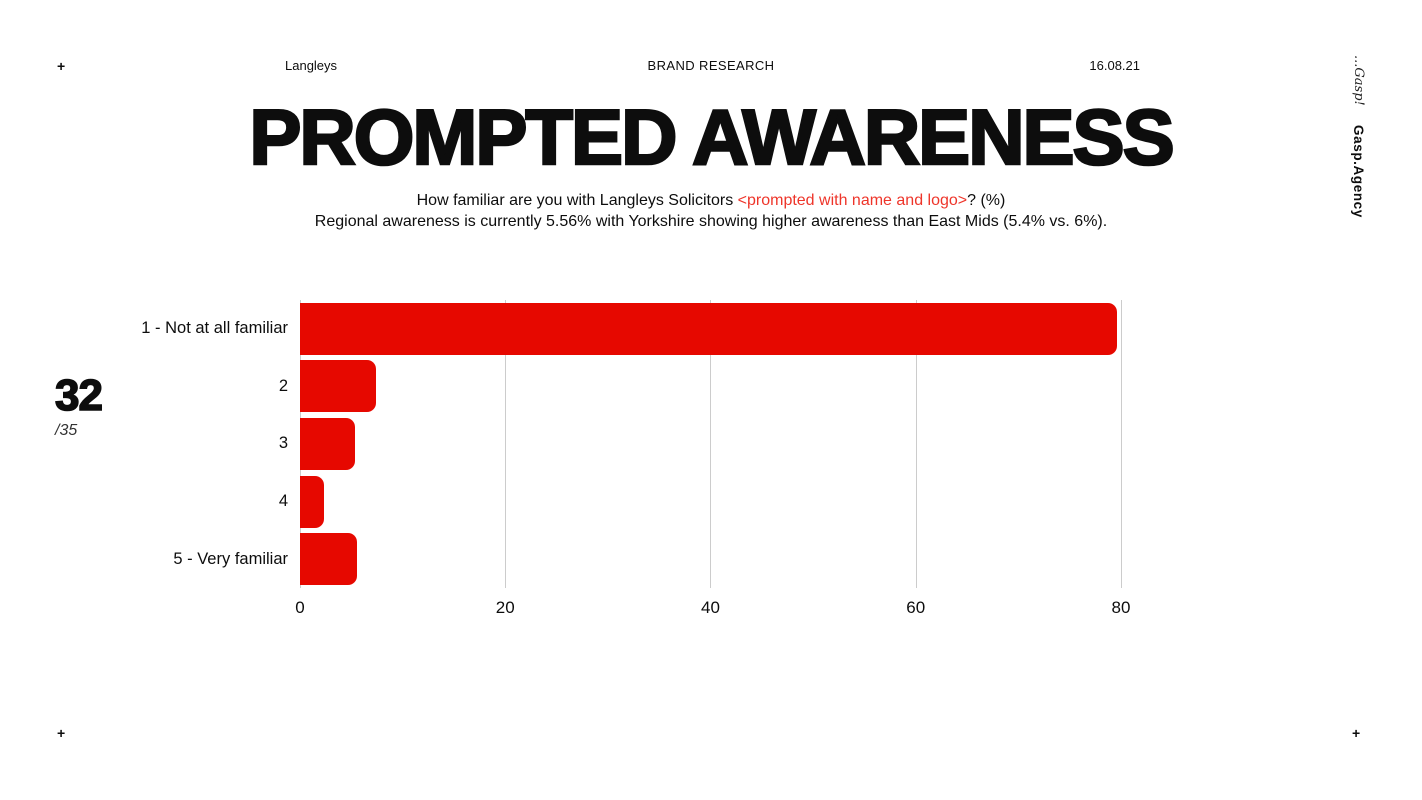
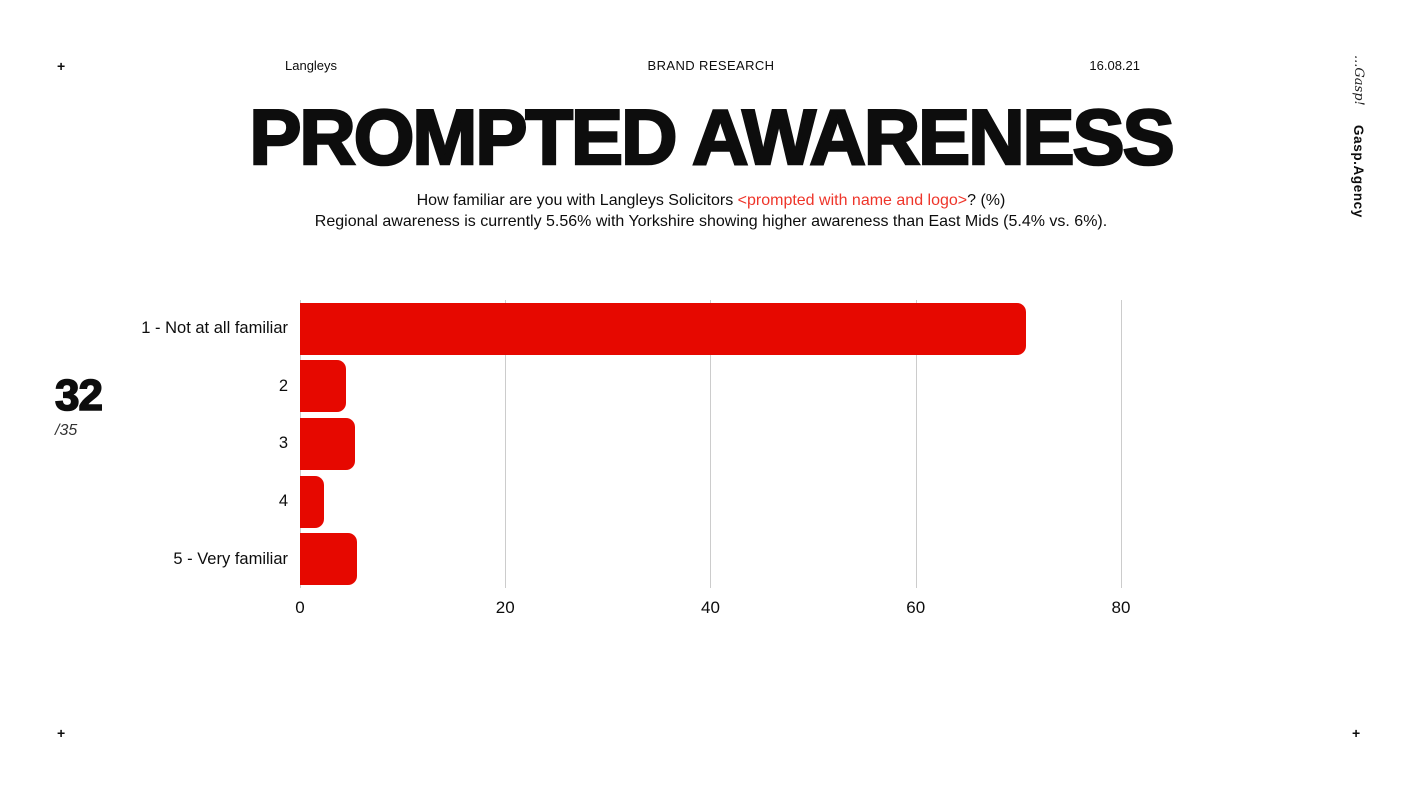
1 - Not at all familiar: 79.6 -> 70.7
2: 7.4 -> 4.5
